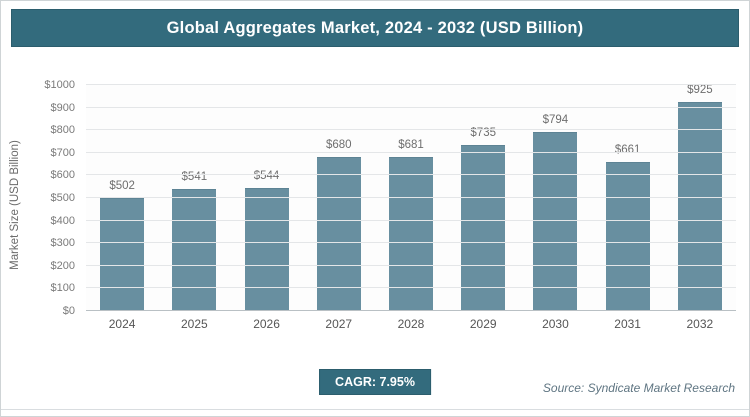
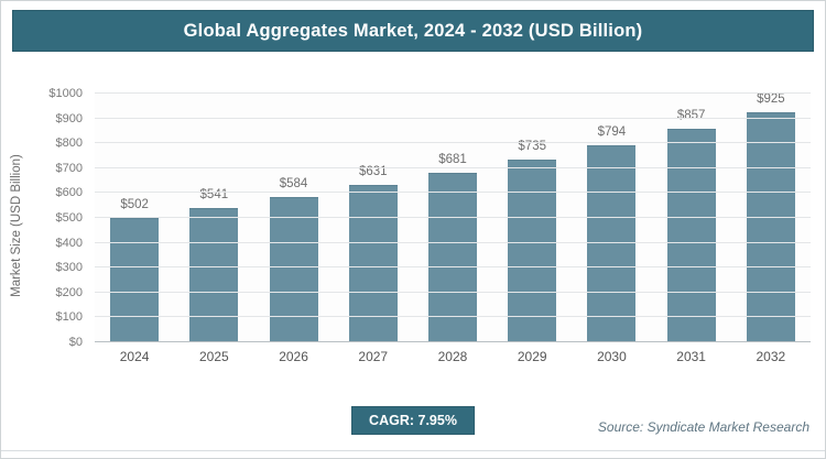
2026: $544 -> $584
2027: $680 -> $631
2031: $661 -> $857
